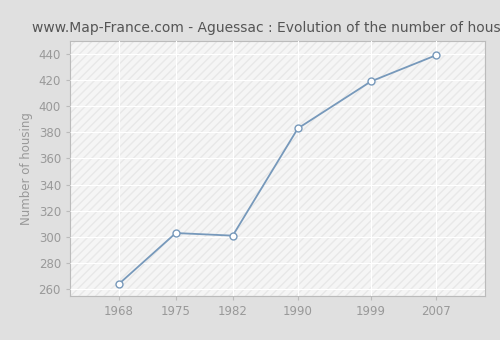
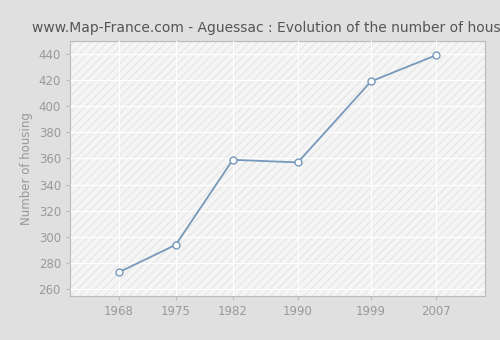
1968: 264 -> 273
1975: 303 -> 294
1982: 301 -> 359
1990: 383 -> 357
